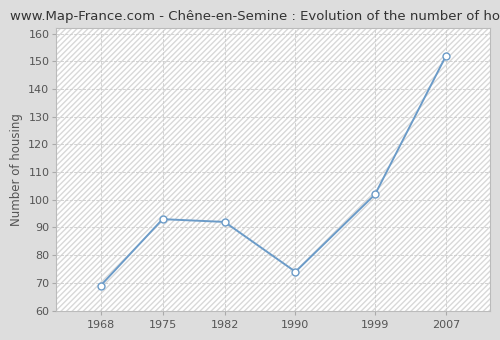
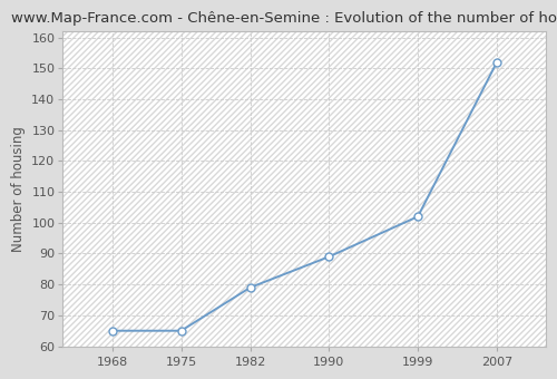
1968: 69 -> 65
1975: 93 -> 65
1982: 92 -> 79
1990: 74 -> 89
